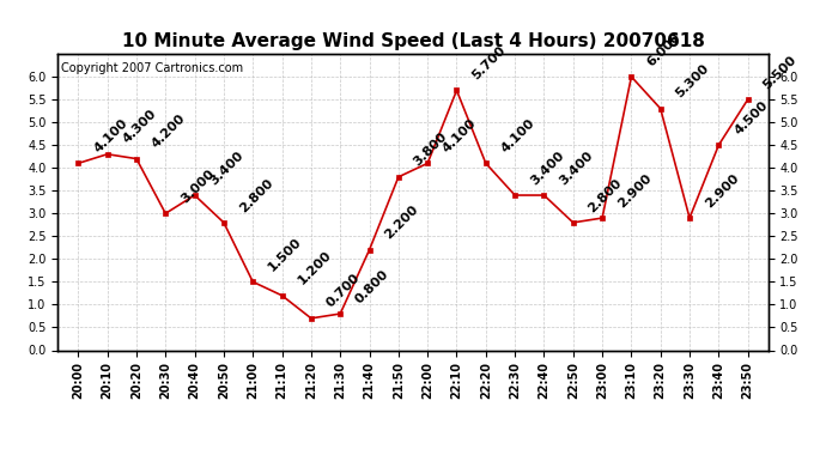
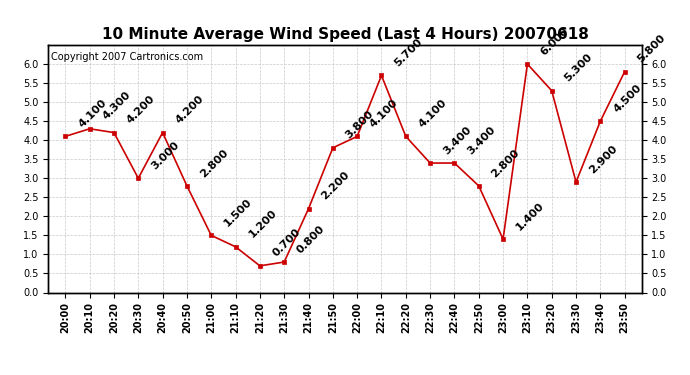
20:40: 3.400 -> 4.200
23:00: 2.900 -> 1.400
23:50: 5.5 -> 5.8
